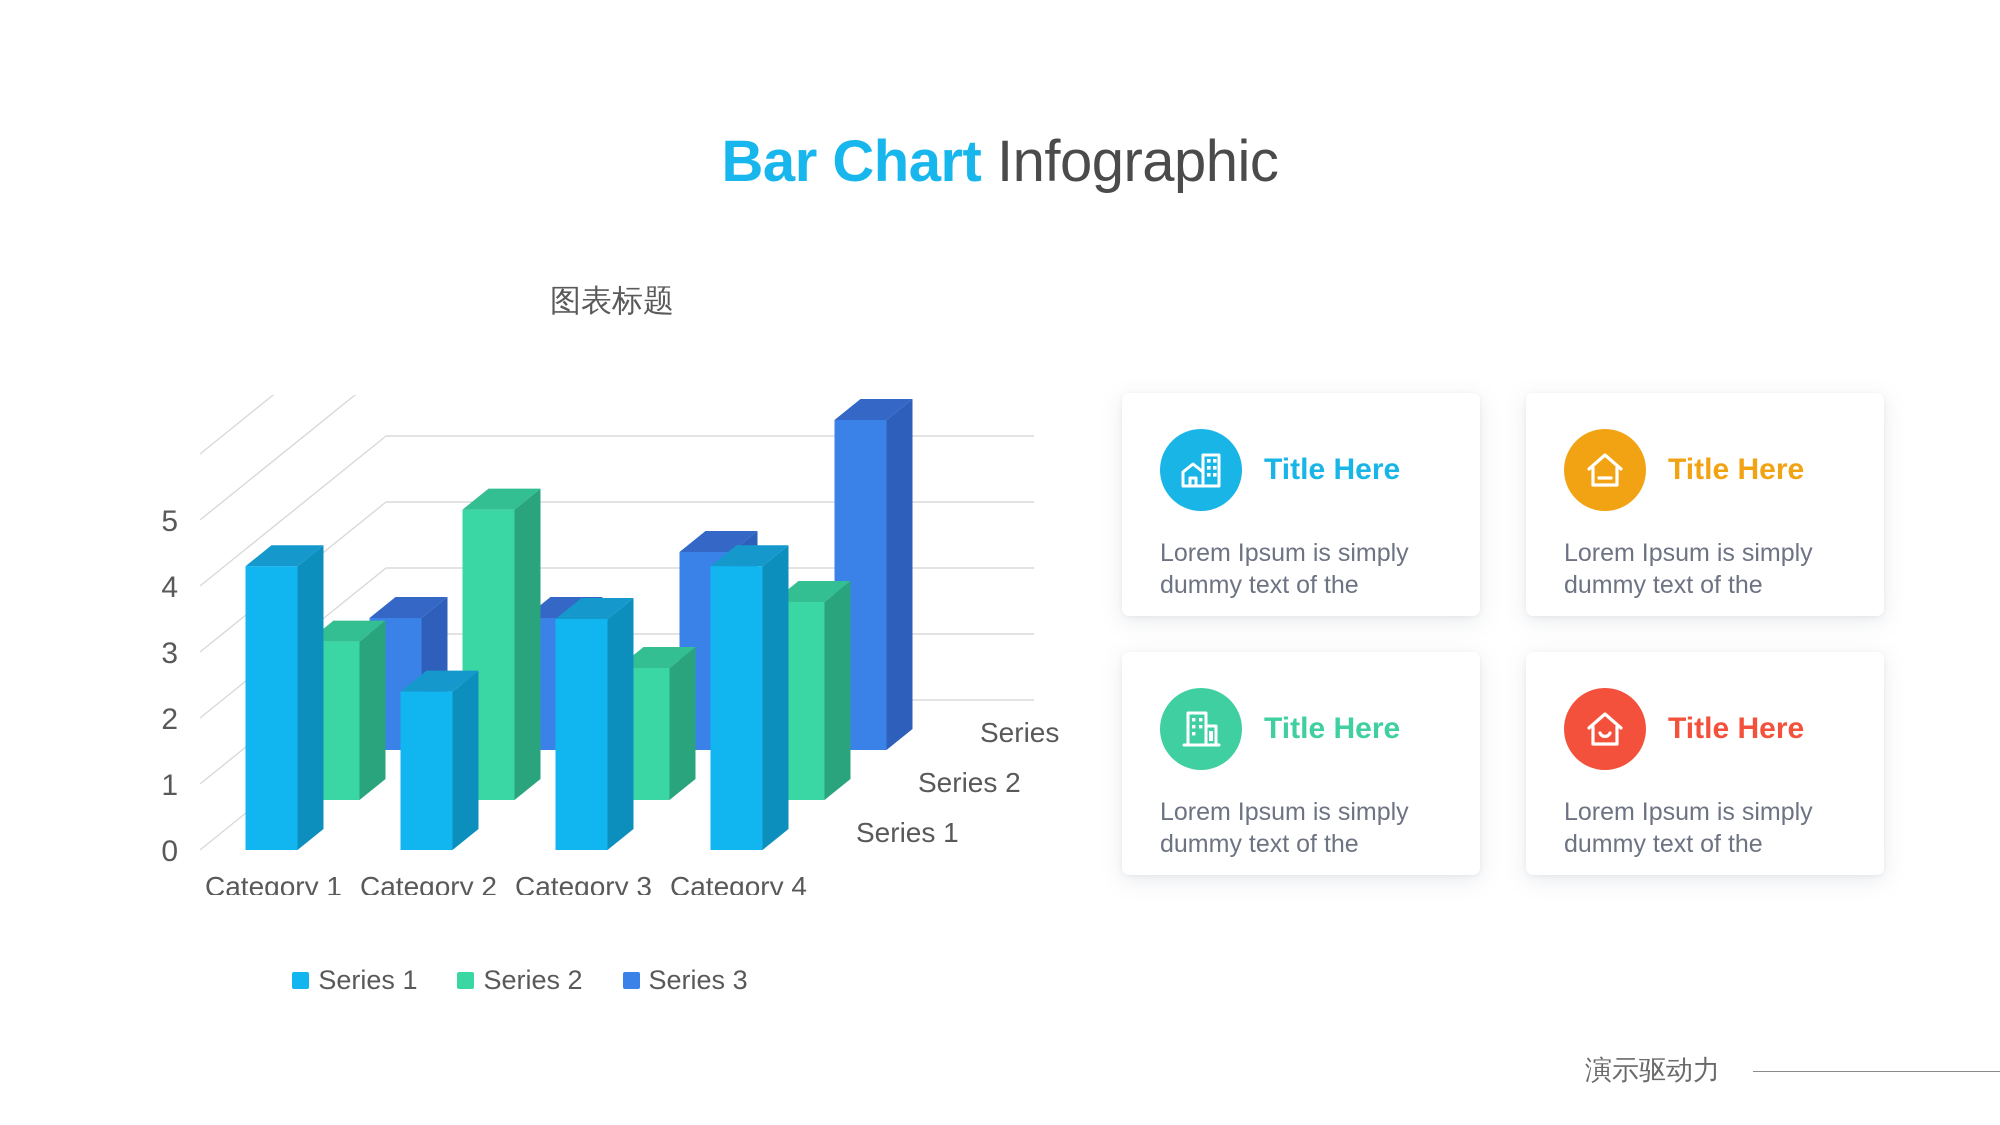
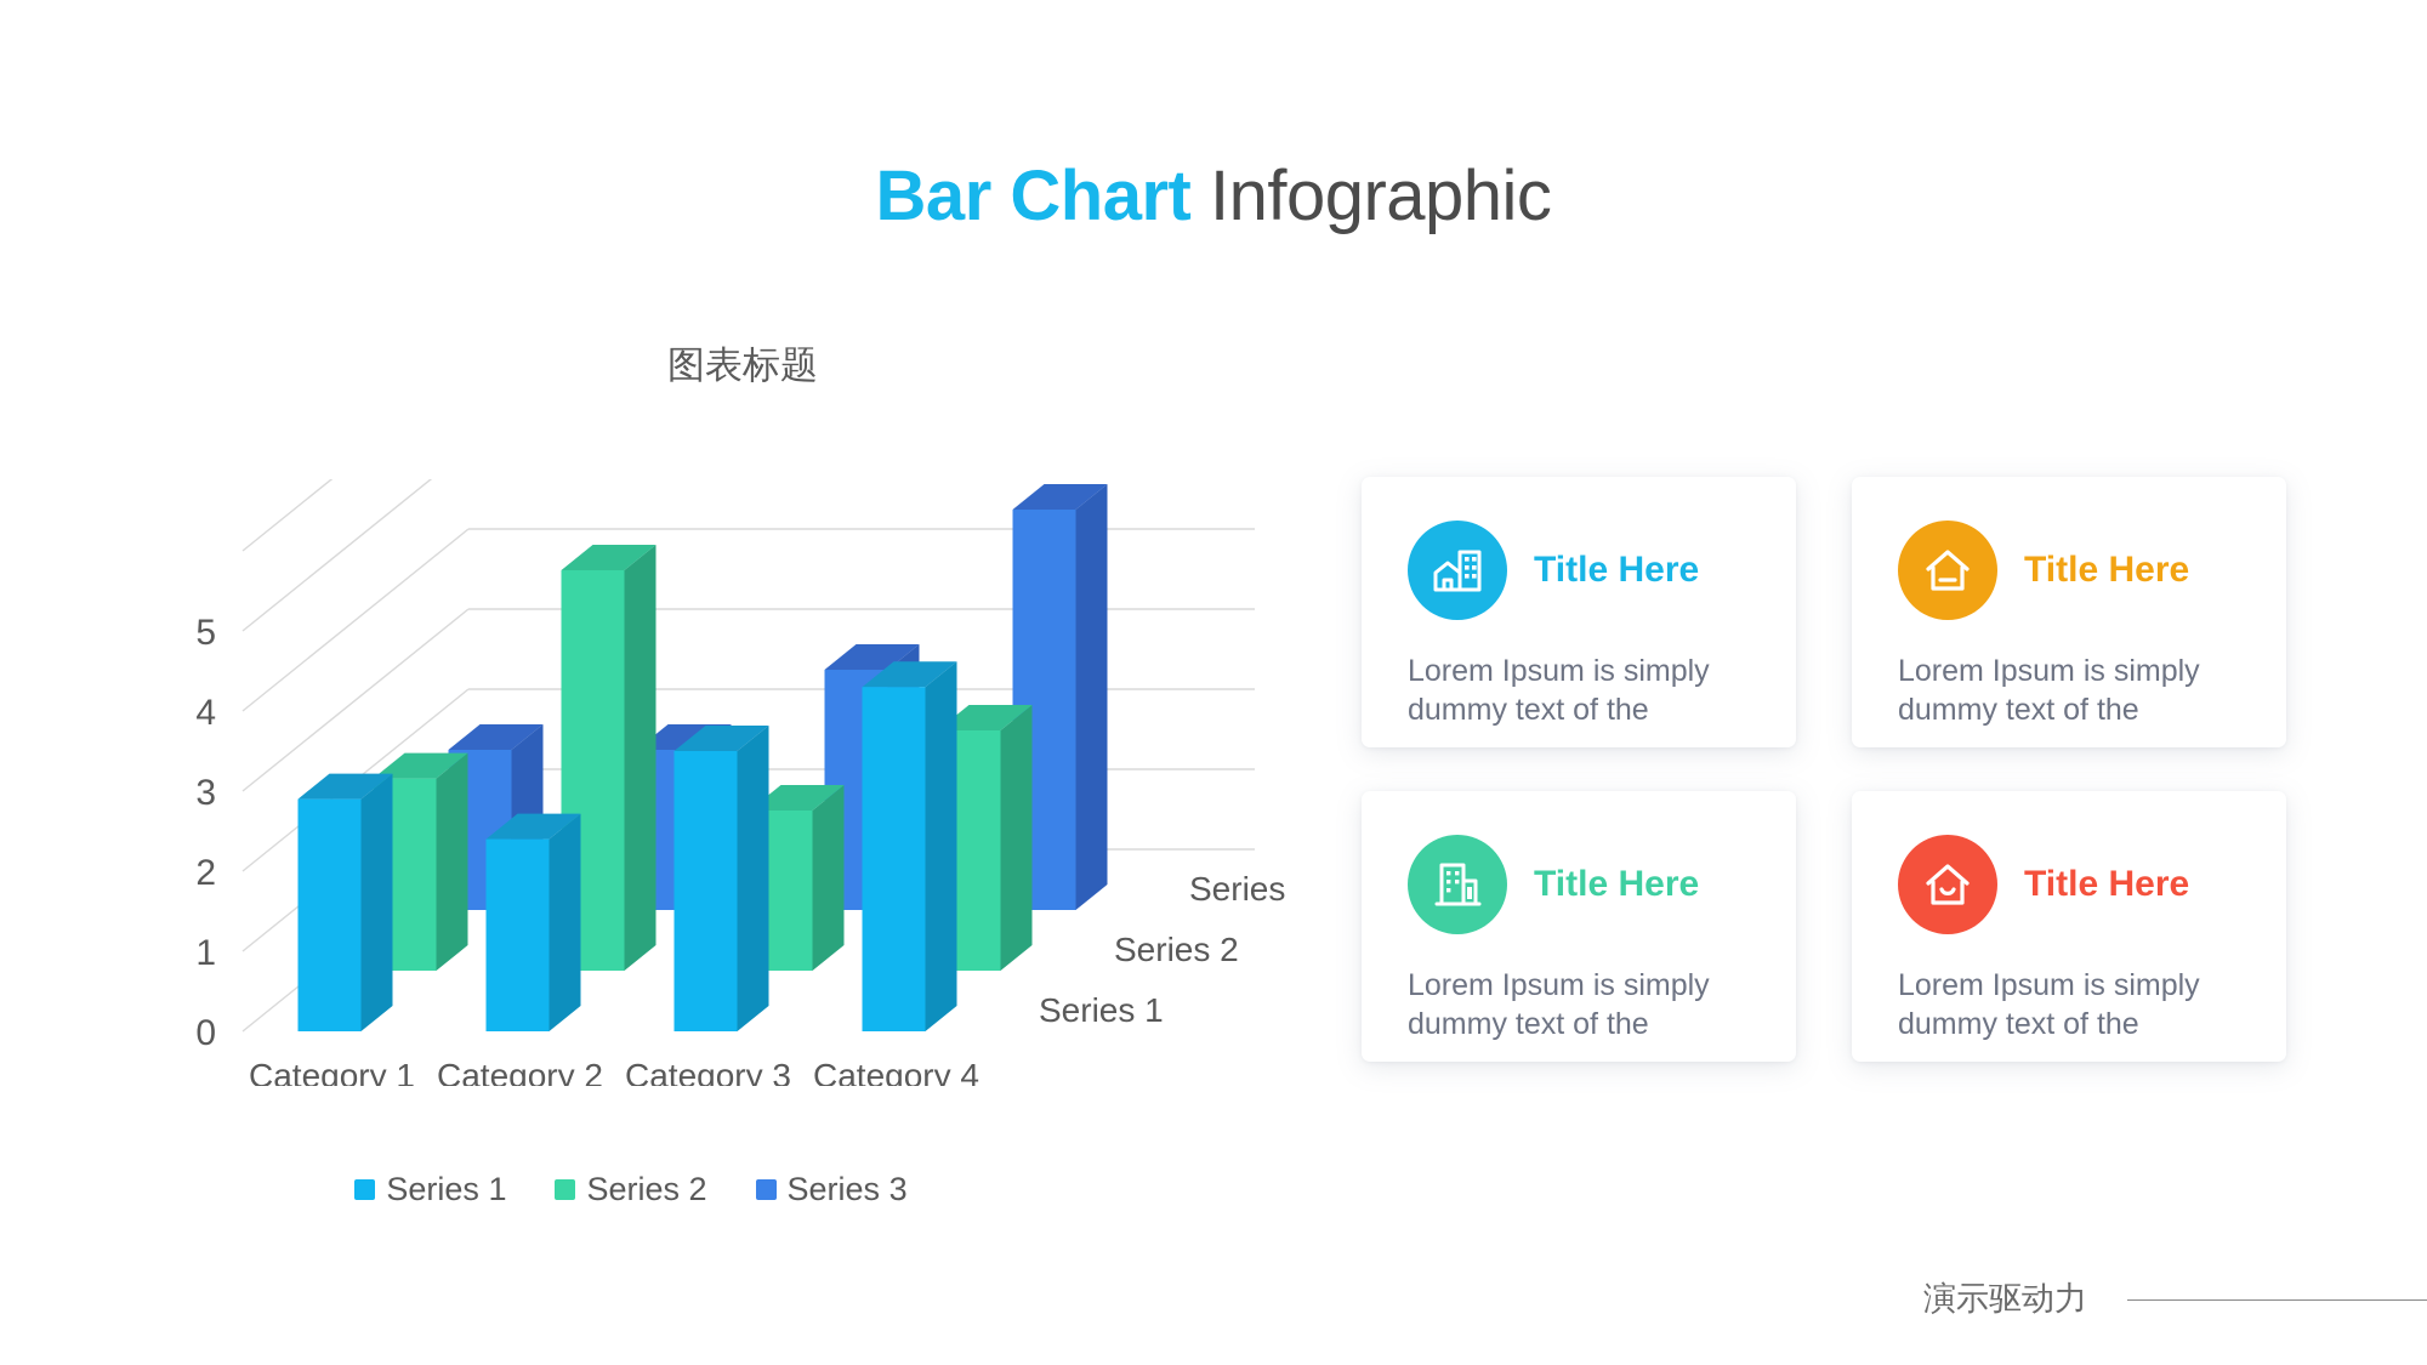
Series 1/Category 1: 4.3 -> 2.9
Series 2/Category 2: 4.4 -> 5.0
